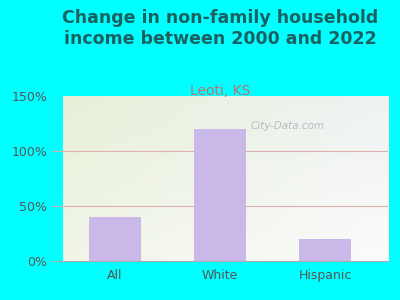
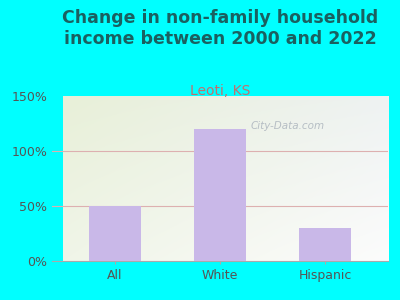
All: 40% -> 50%
Hispanic: 20% -> 30%
